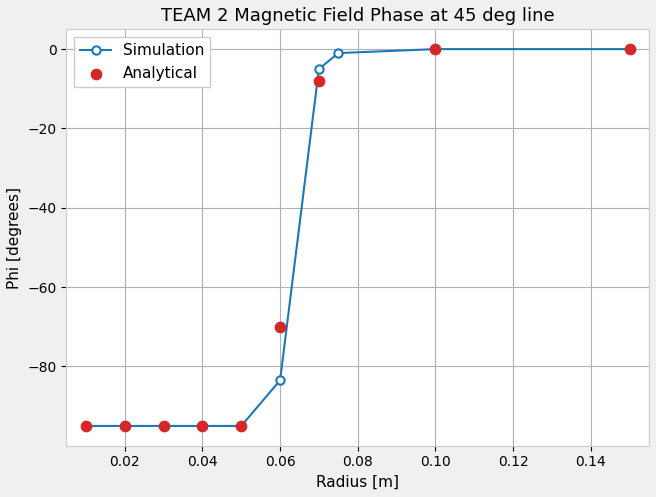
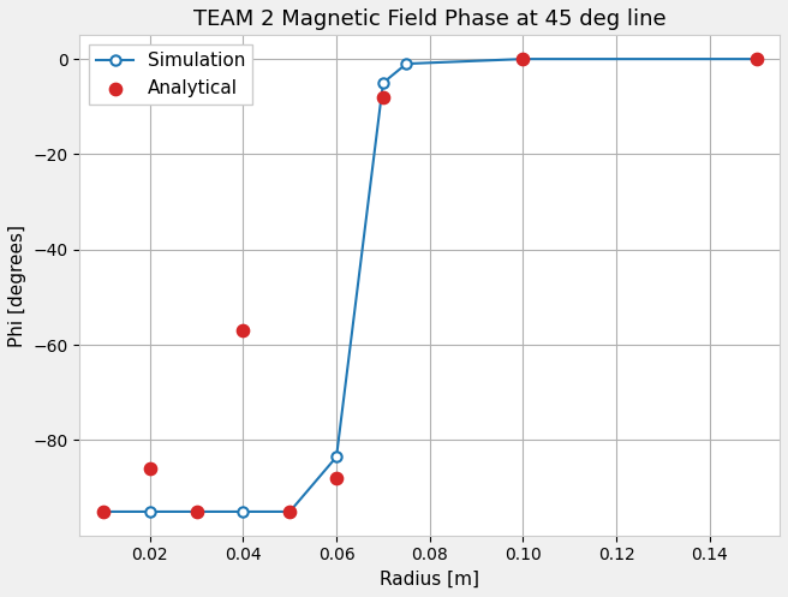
Analytical/0.02: -95 -> -86
Analytical/0.04: -95 -> -57
Analytical/0.06: -70 -> -88
